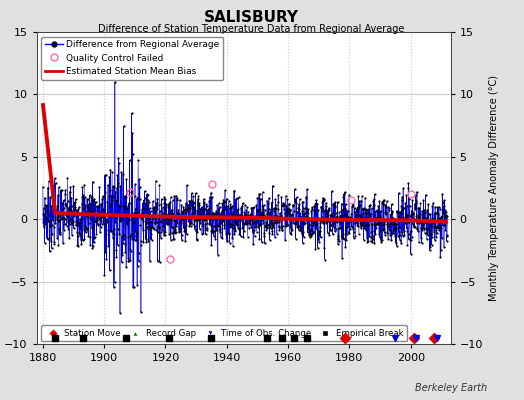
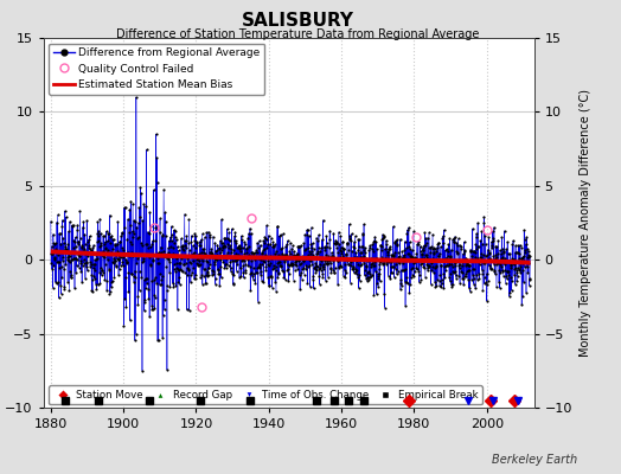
Station Move/1880: 9.3 -> 0.6
